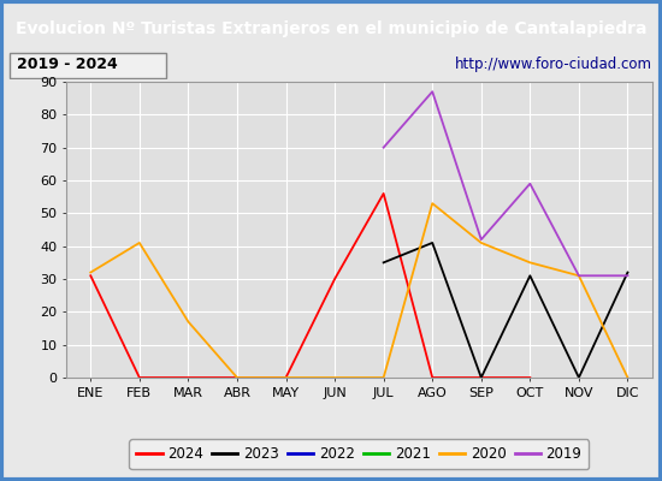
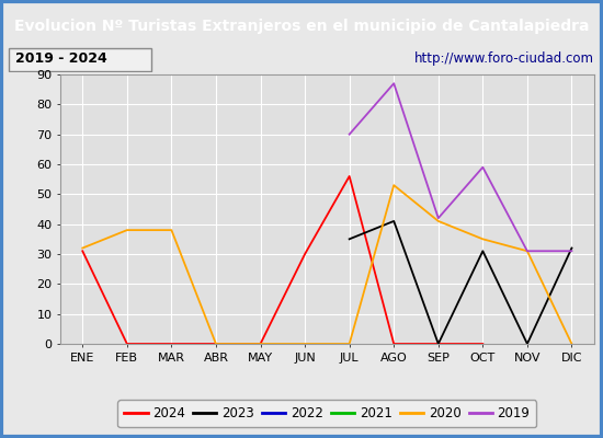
2020/FEB: 41 -> 38
2020/MAR: 17 -> 38
